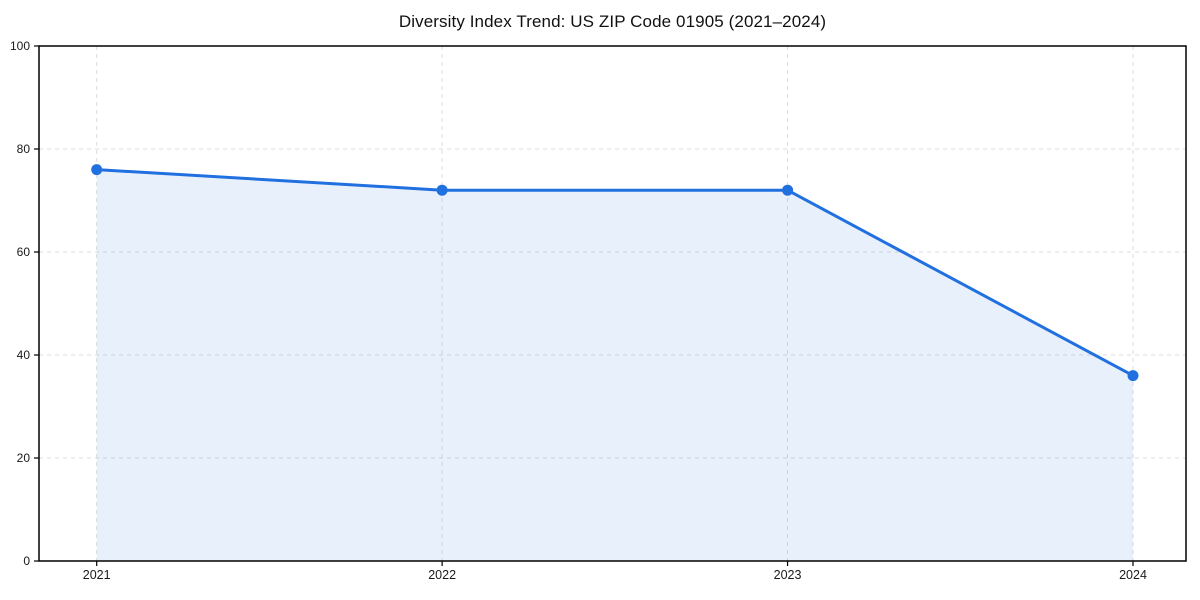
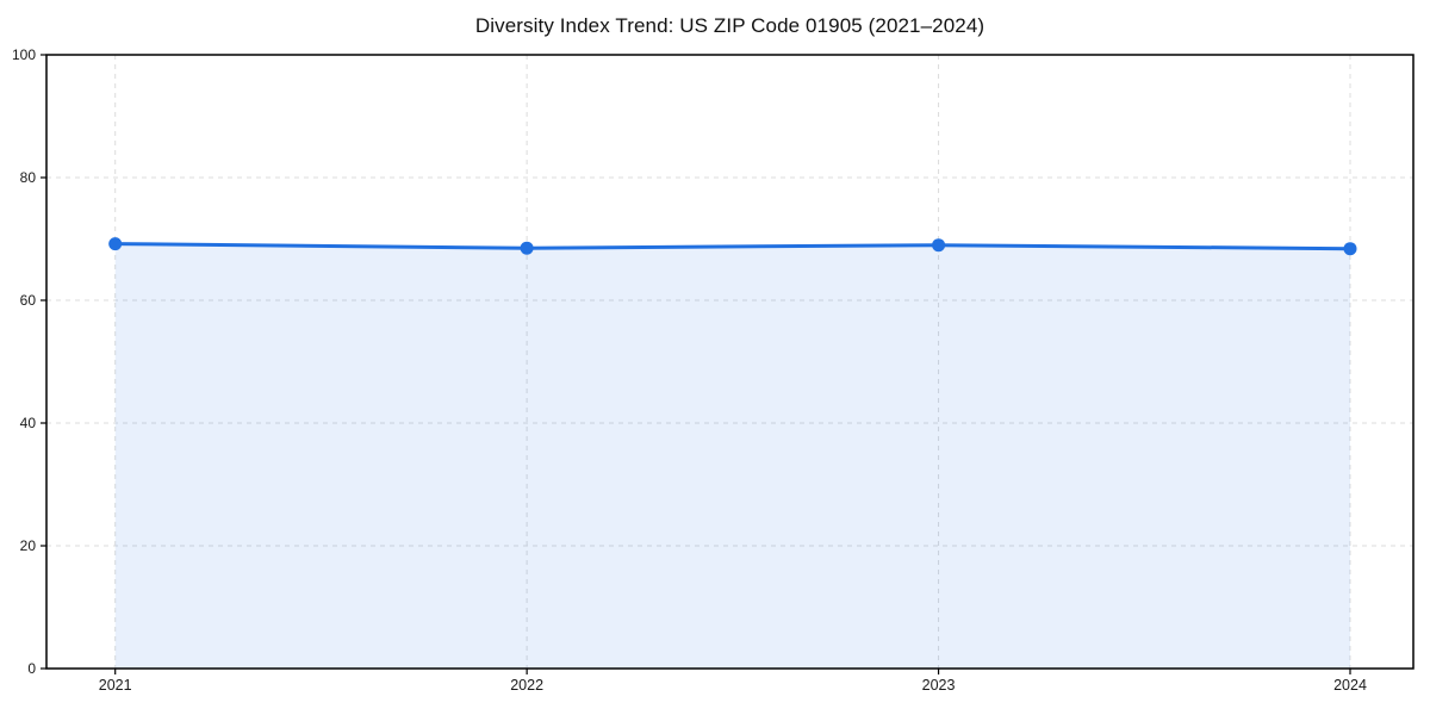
2021: 76 -> 69
2022: 72 -> 68
2023: 72 -> 69
2024: 36 -> 68
